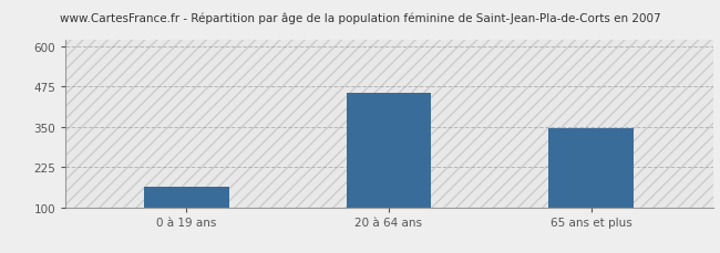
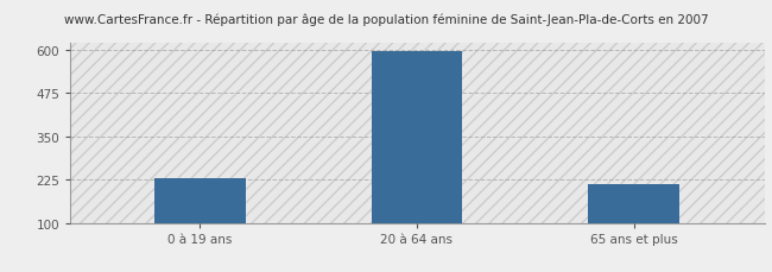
0 à 19 ans: 165 -> 228
20 à 64 ans: 455 -> 594
65 ans et plus: 345 -> 210
